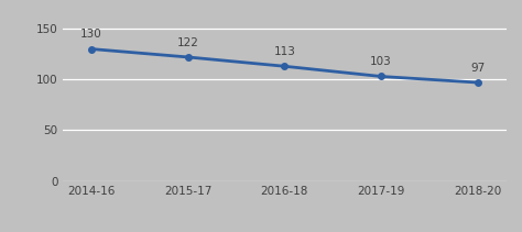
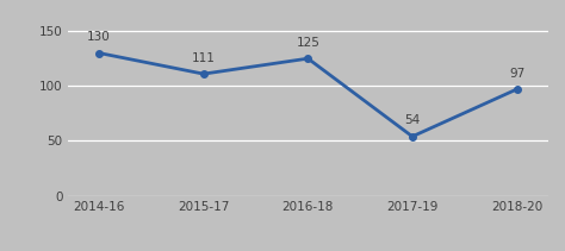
2015-17: 122 -> 111
2016-18: 113 -> 125
2017-19: 103 -> 54
